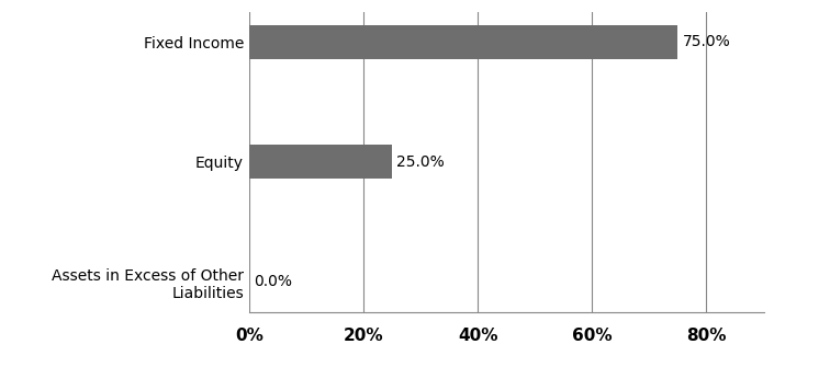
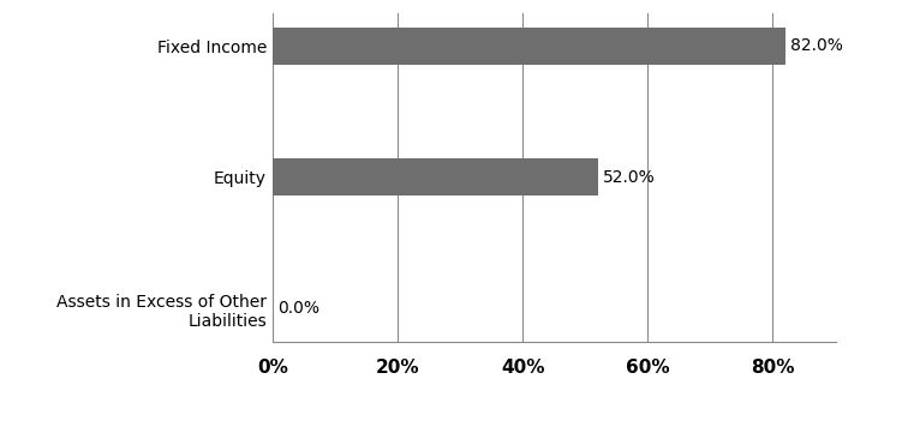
Fixed Income: 75.0% -> 82.0%
Equity: 25.0% -> 52.0%
